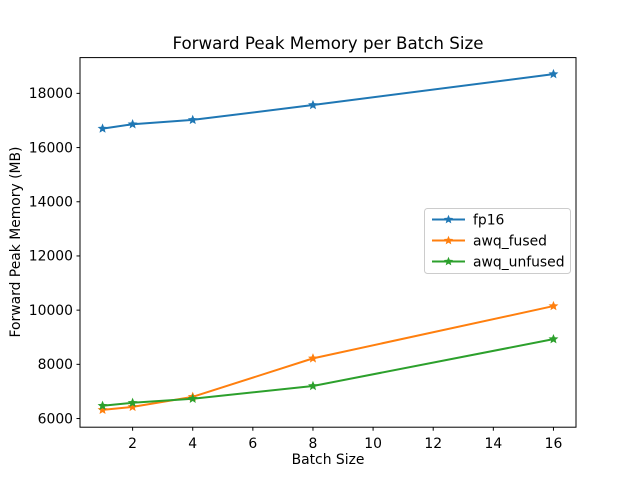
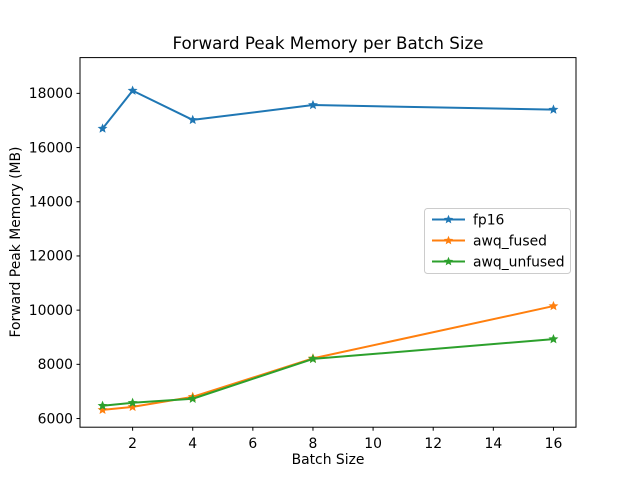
fp16/2: 16900 -> 18100
awq_unfused/8: 7200 -> 8200
fp16/16: 18700 -> 17400
